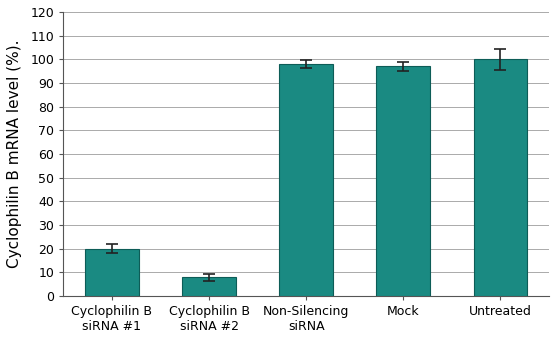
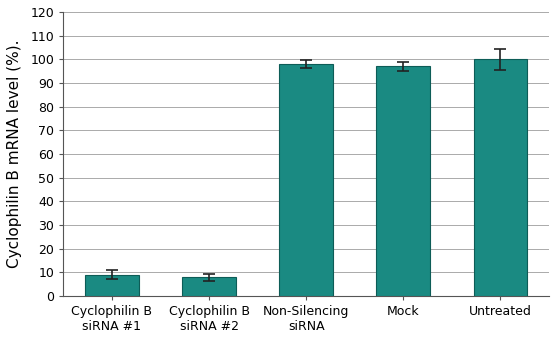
Cyclophilin B siRNA #1: 20 -> 9
